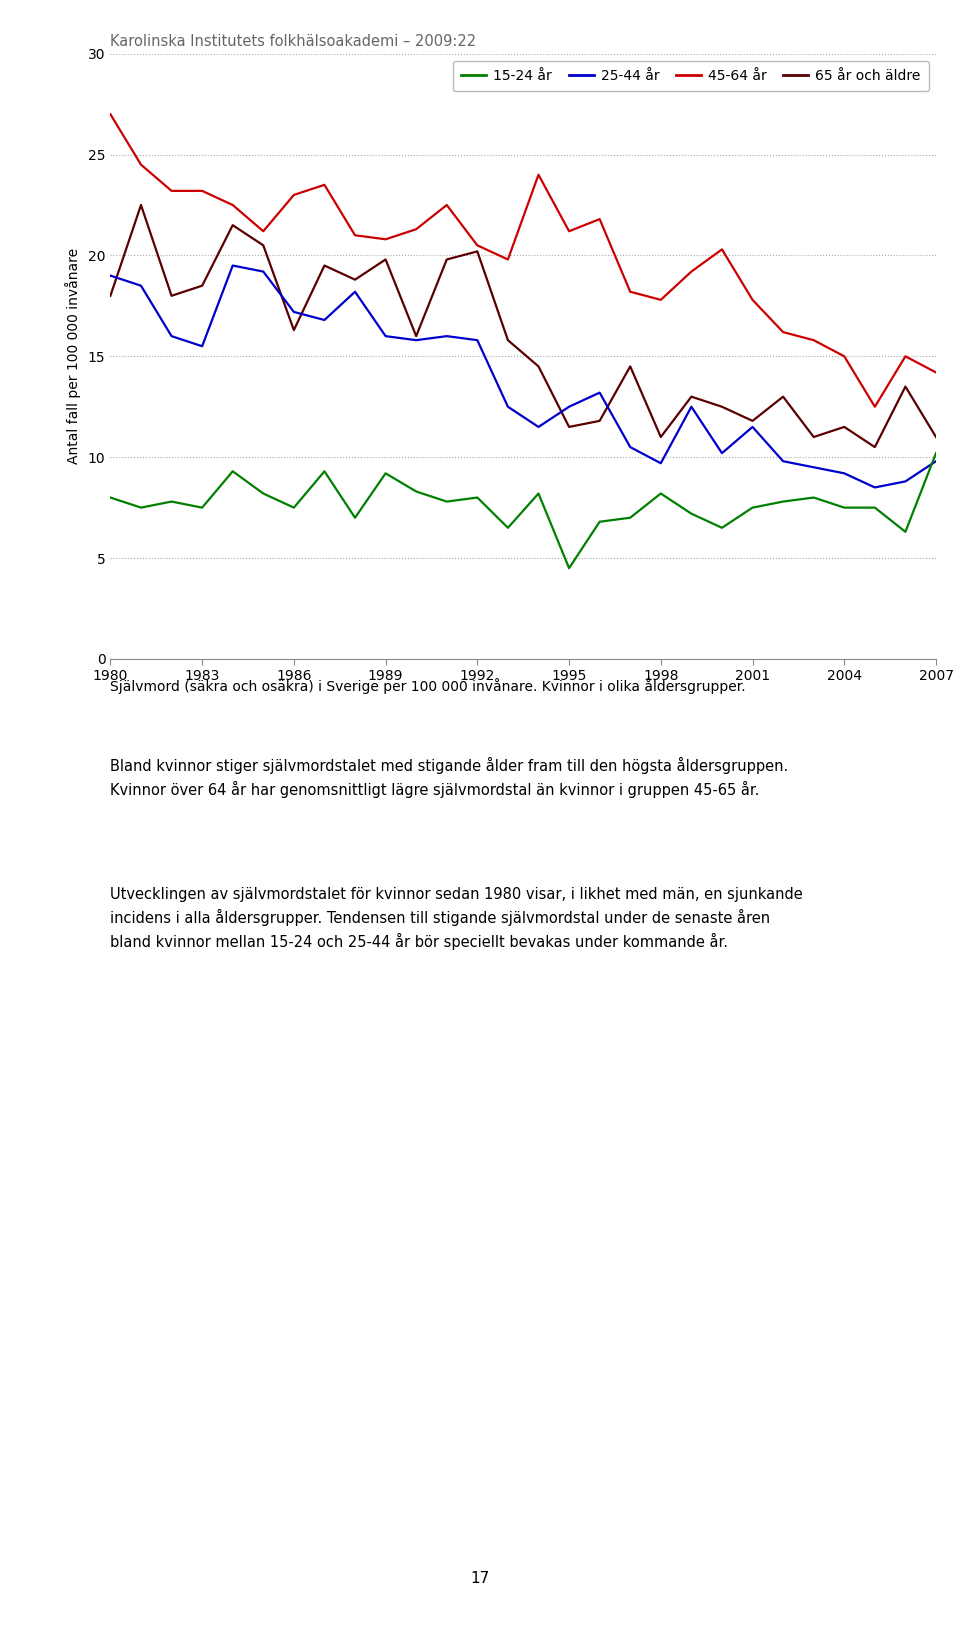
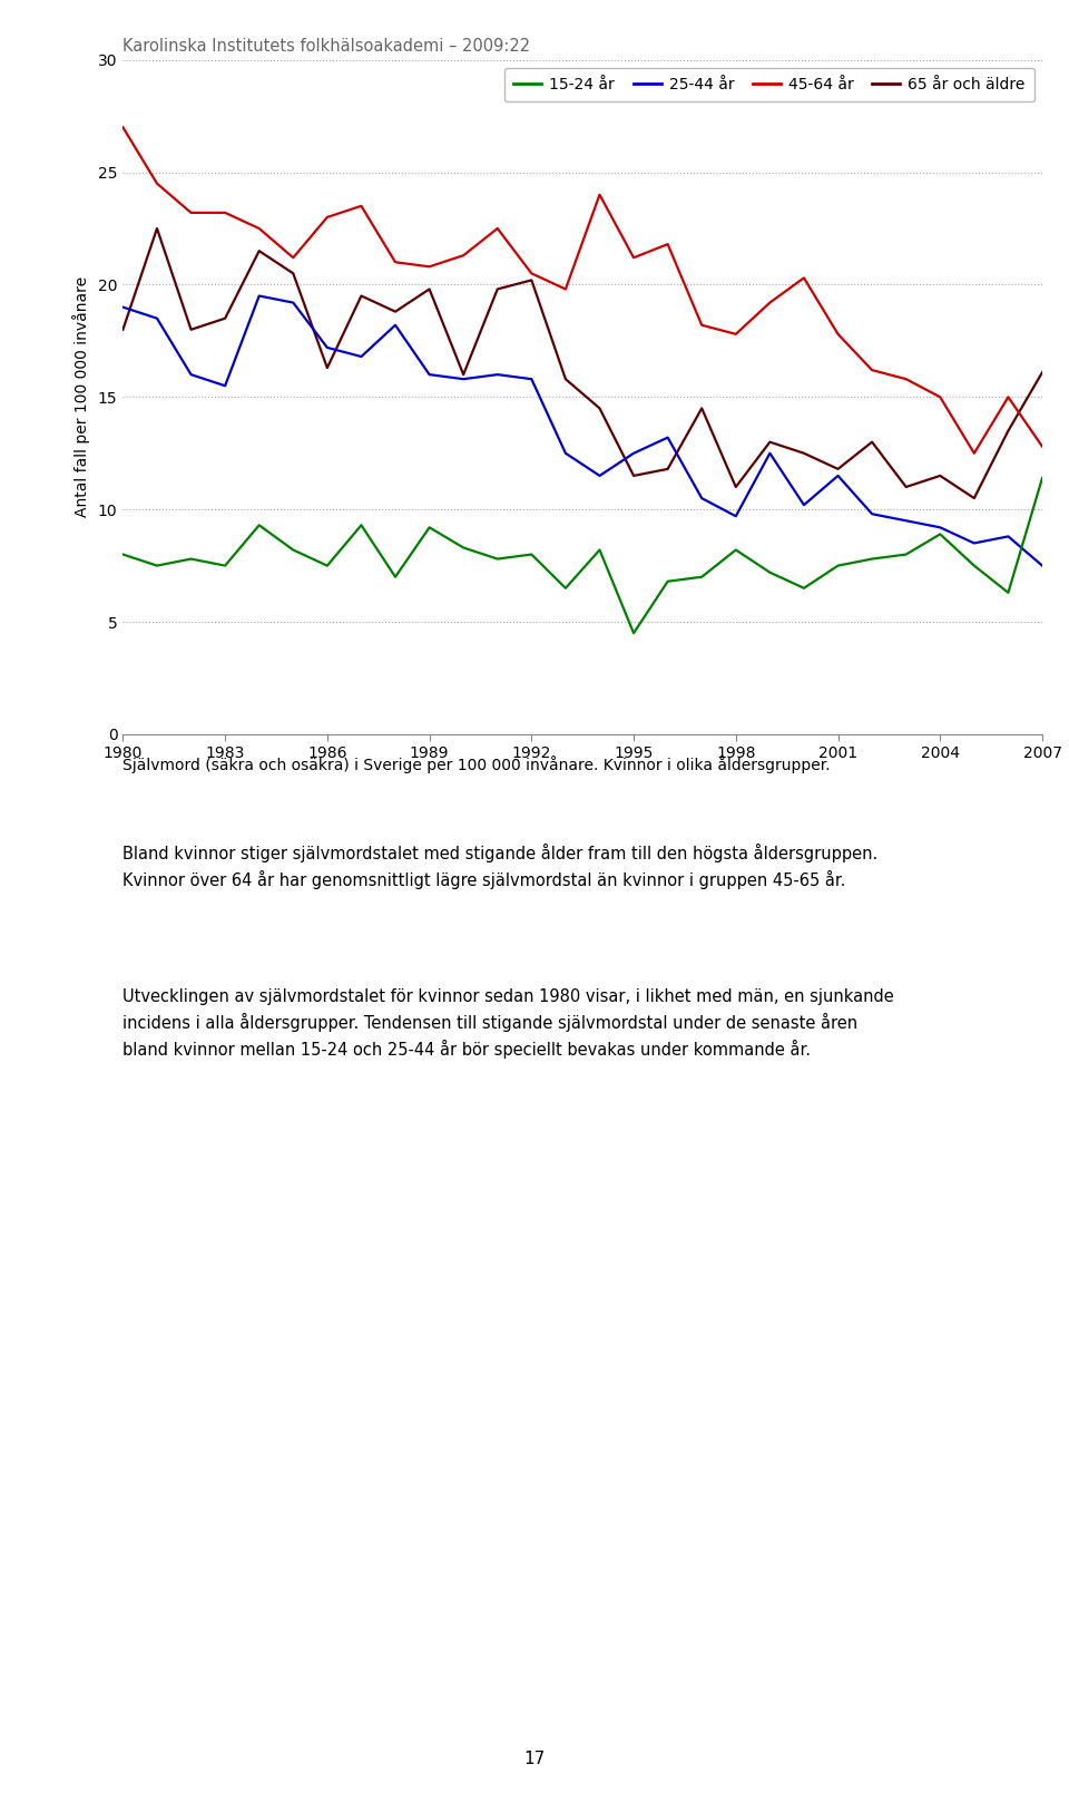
15-24 år/2004: 7.5 -> 8.9
15-24 år/2007: 10.2 -> 11.4
25-44 år/2007: 9.8 -> 7.5
45-64 år/2007: 14.2 -> 12.8
65 år och äldre/2007: 11.0 -> 16.1
